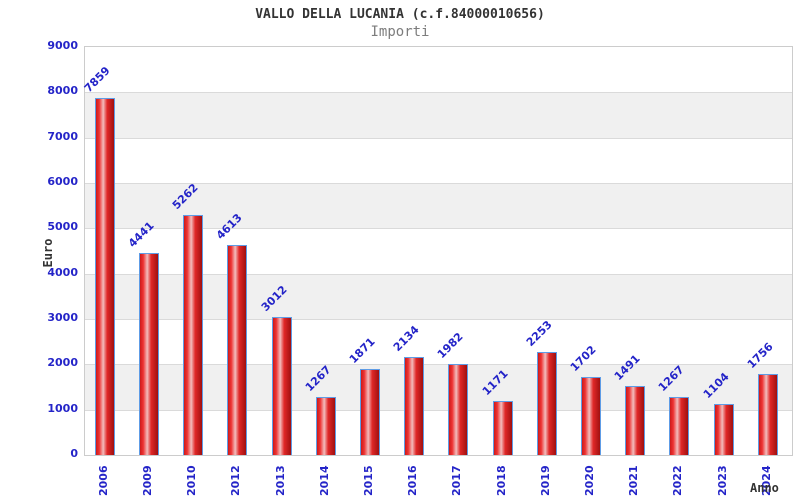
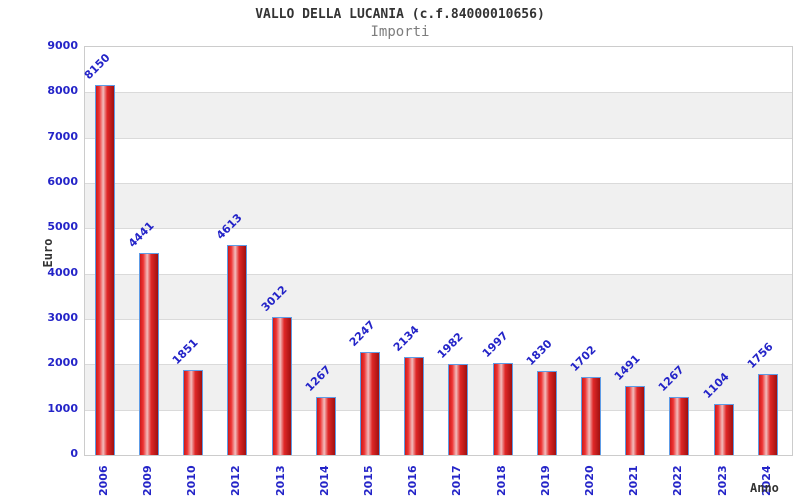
2006: 7859 -> 8150
2010: 5262 -> 1851
2015: 1871 -> 2247
2018: 1171 -> 1997
2019: 2253 -> 1830
